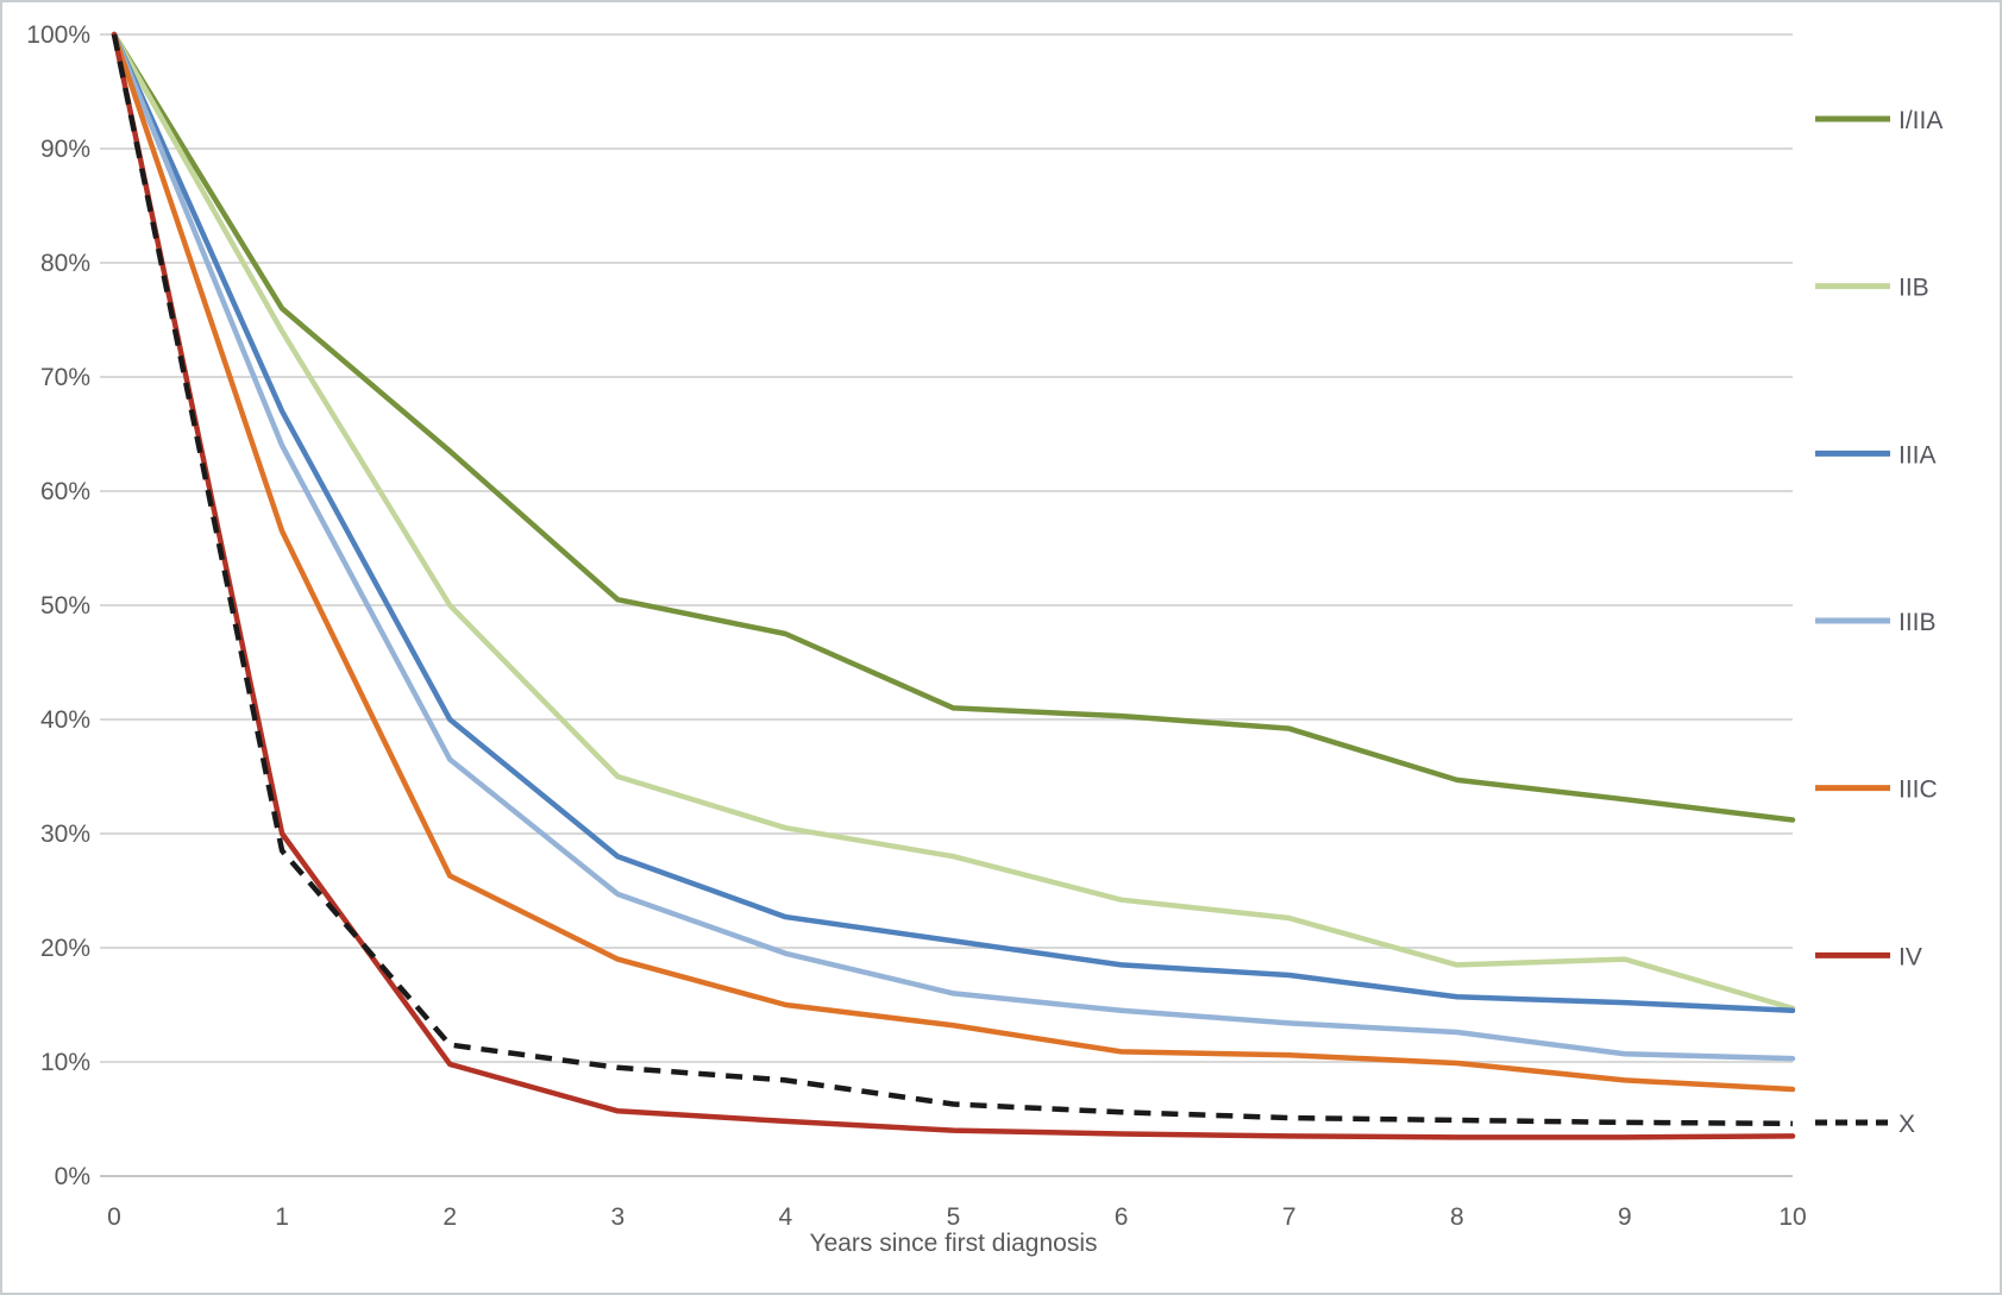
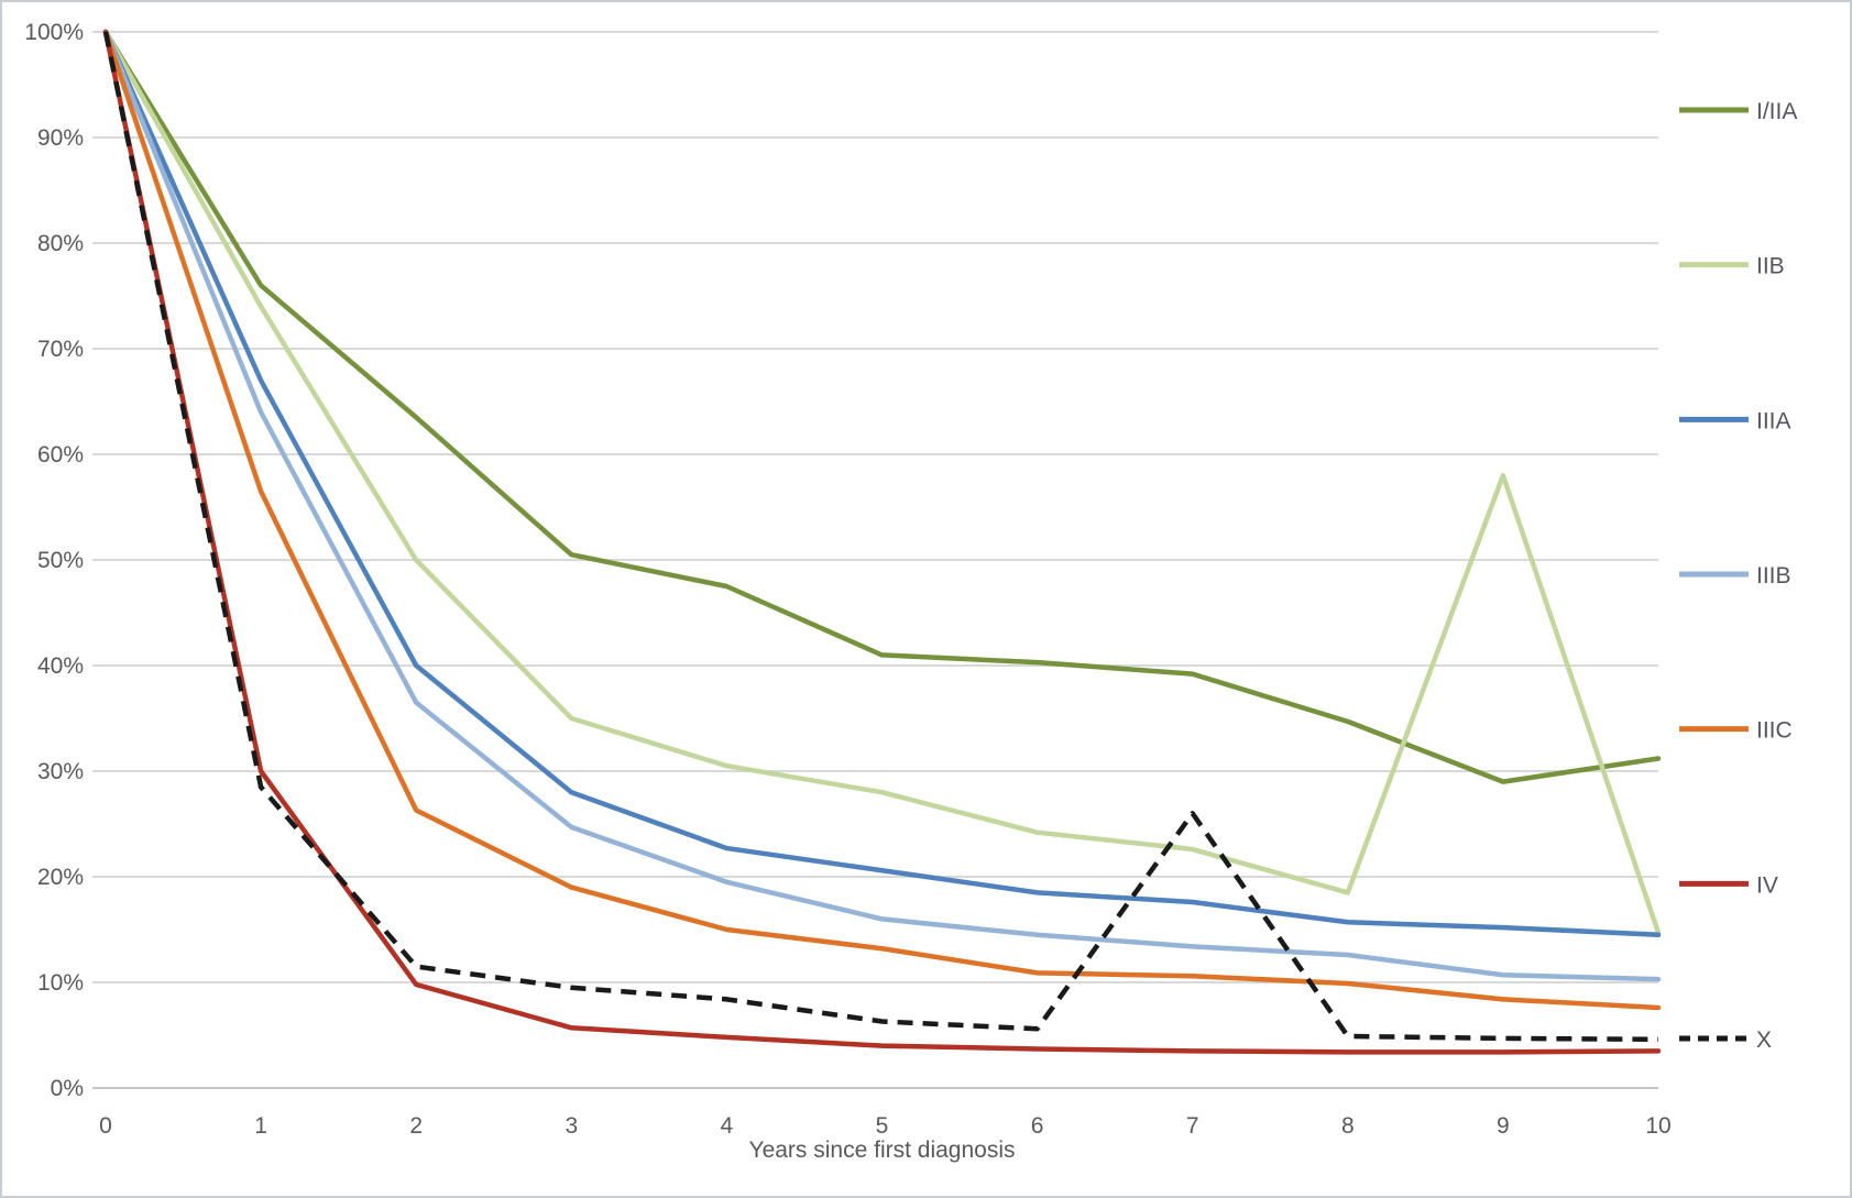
X/7: 5% -> 26%
I/IIA/9: 33% -> 29%
IIB/9: 19% -> 58%
